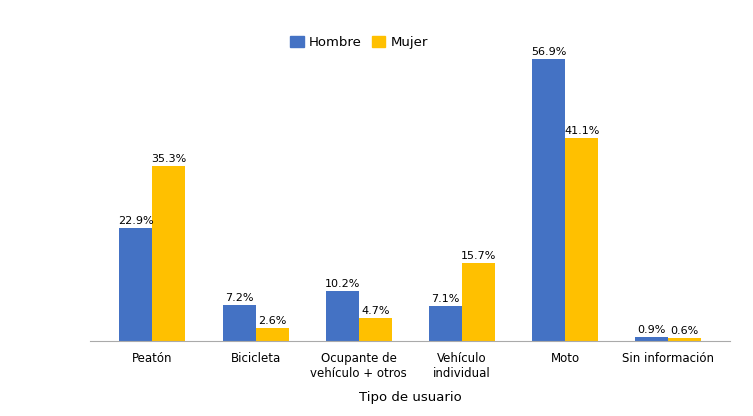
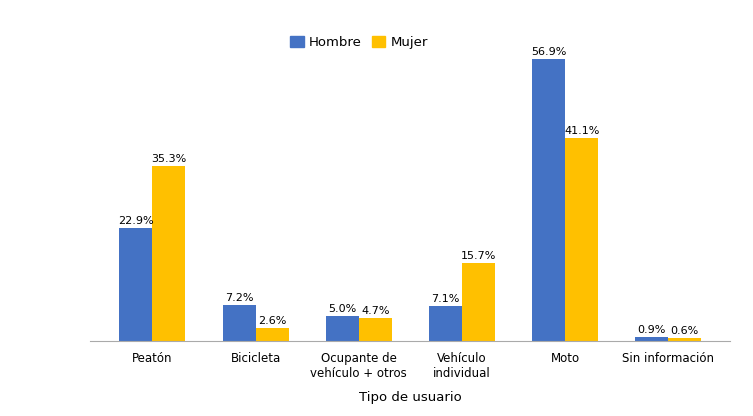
Hombre/Ocupante de vehículo + otros: 10.2% -> 5.0%
